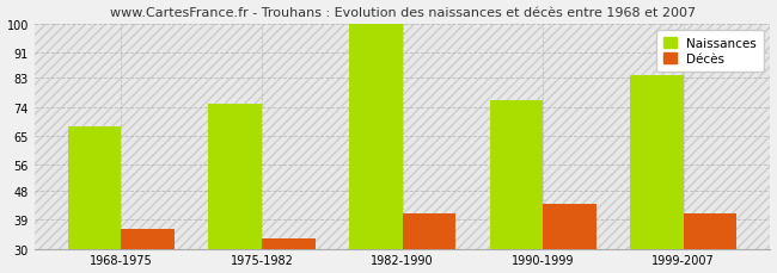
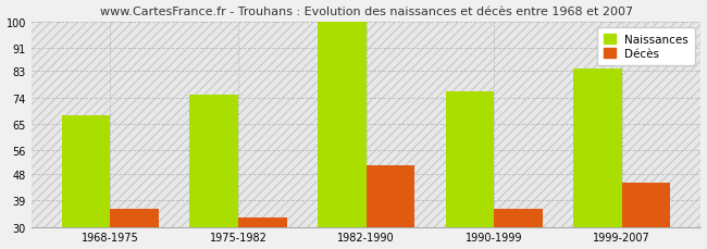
Décès/1982-1990: 41 -> 51
Décès/1990-1999: 44 -> 36
Décès/1999-2007: 41 -> 45
